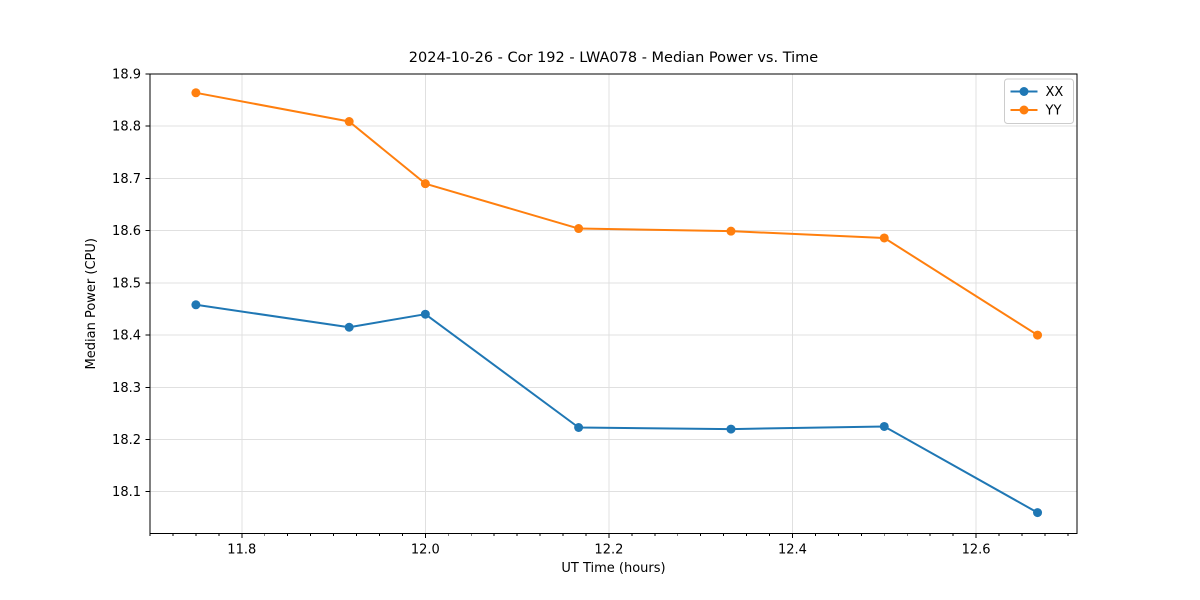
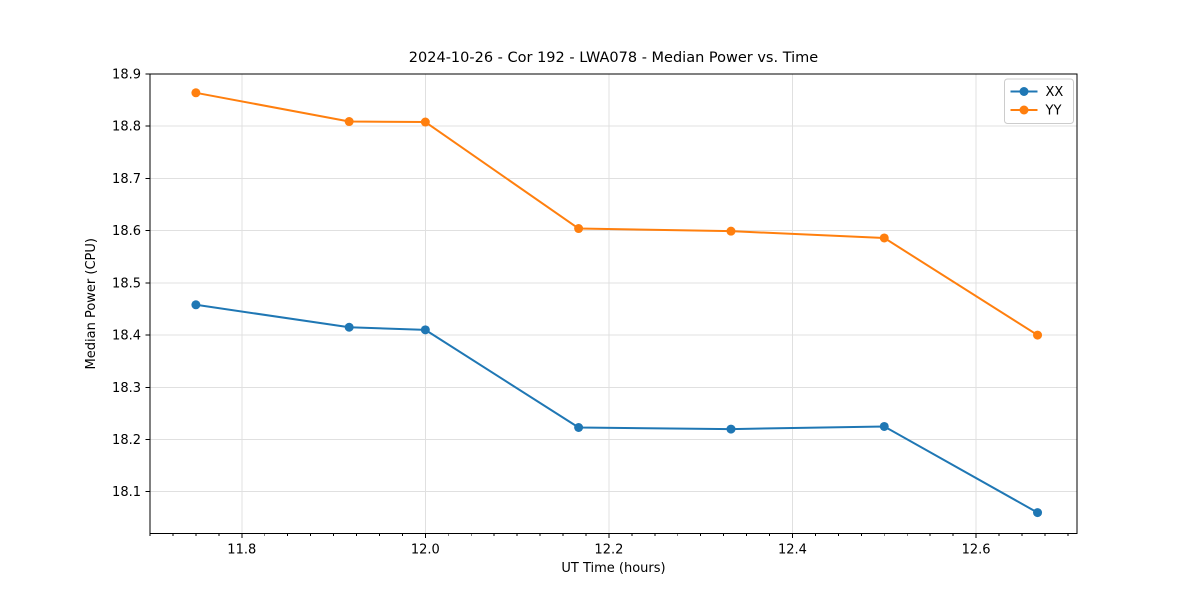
XX/12.0: 18.44 -> 18.41
YY/12.0: 18.69 -> 18.81
